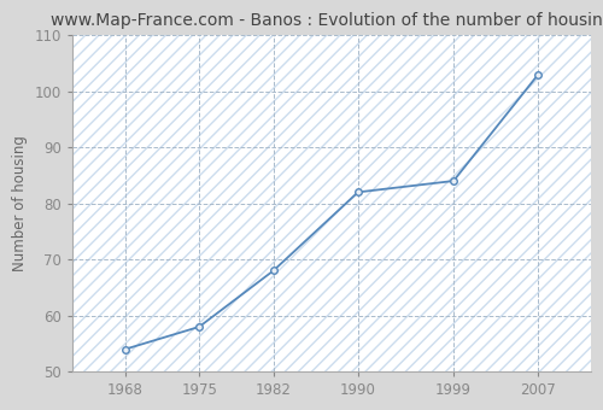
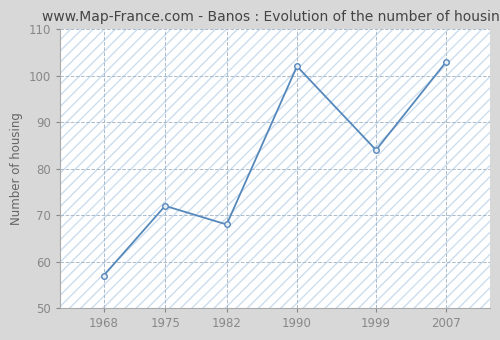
1968: 54 -> 57
1975: 58 -> 72
1990: 82 -> 102
